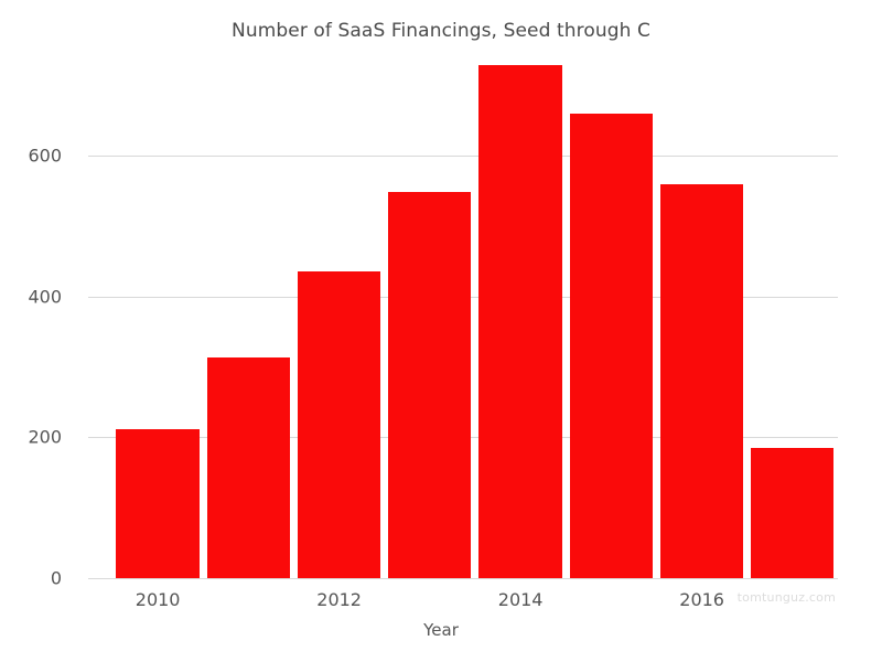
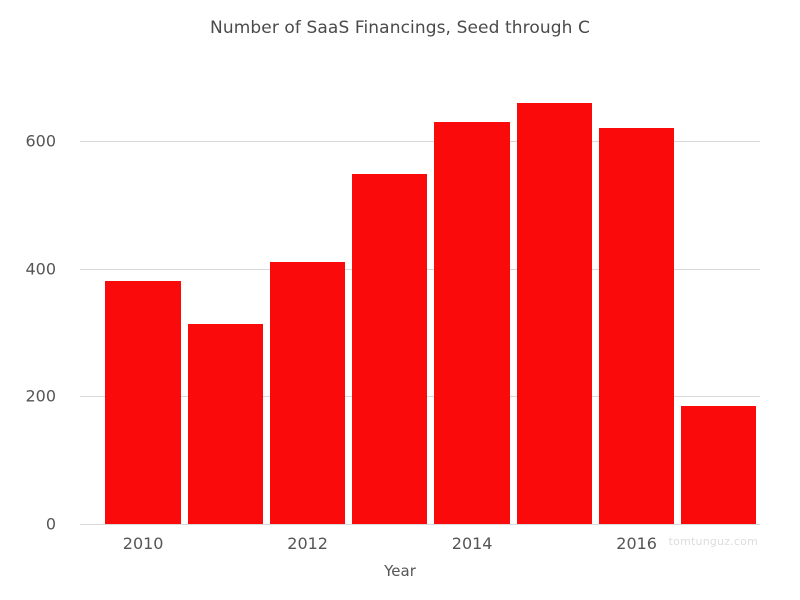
2010: 210 -> 380
2012: 440 -> 410
2014: 730 -> 630
2016: 560 -> 620
